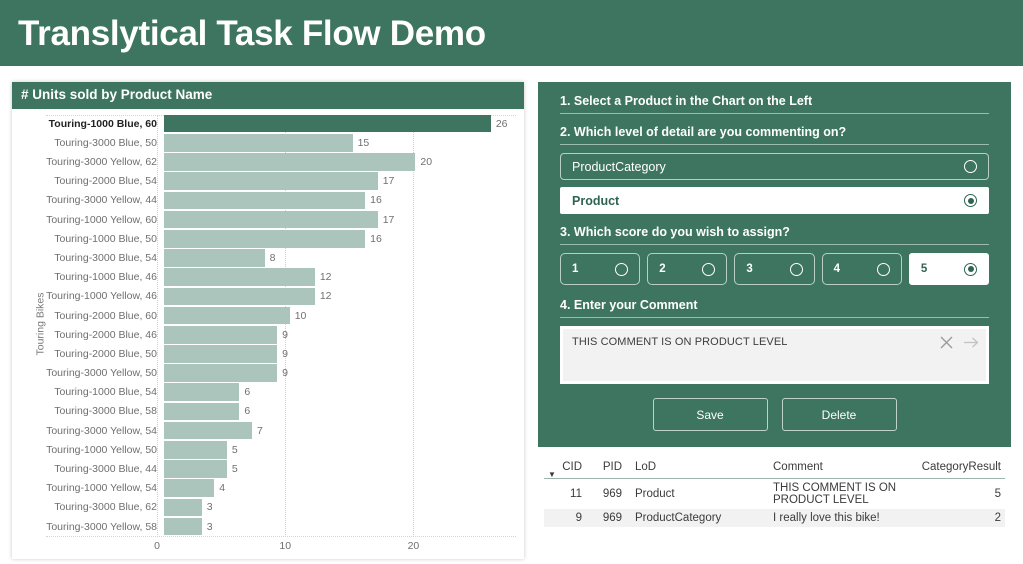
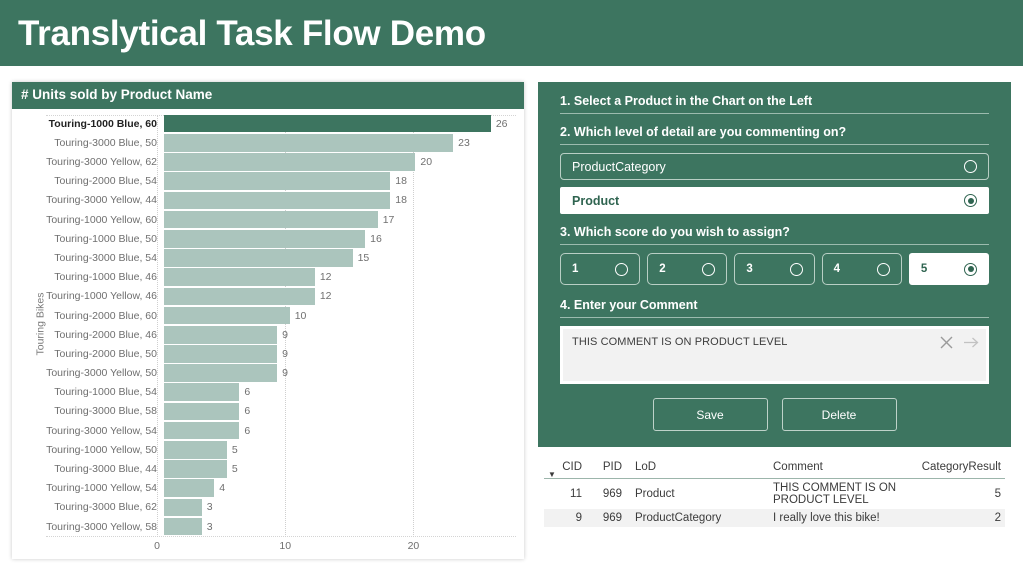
Touring-3000 Blue, 50: 15 -> 23
Touring-2000 Blue, 54: 17 -> 18
Touring-3000 Yellow, 44: 16 -> 18
Touring-3000 Blue, 54: 8 -> 15
Touring-3000 Yellow, 54: 7 -> 6
